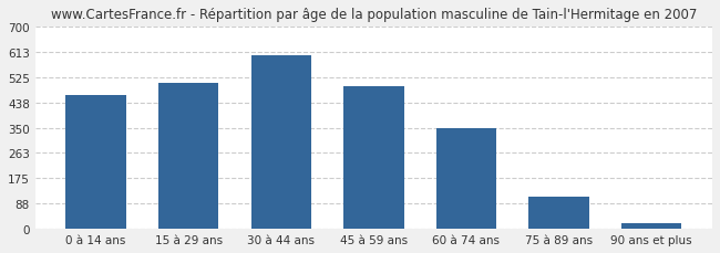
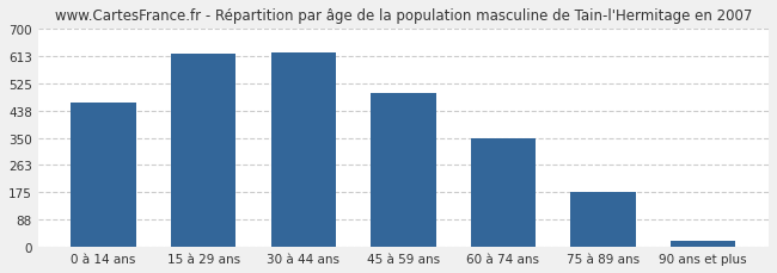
15 à 29 ans: 505 -> 620
30 à 44 ans: 600 -> 625
75 à 89 ans: 110 -> 175
